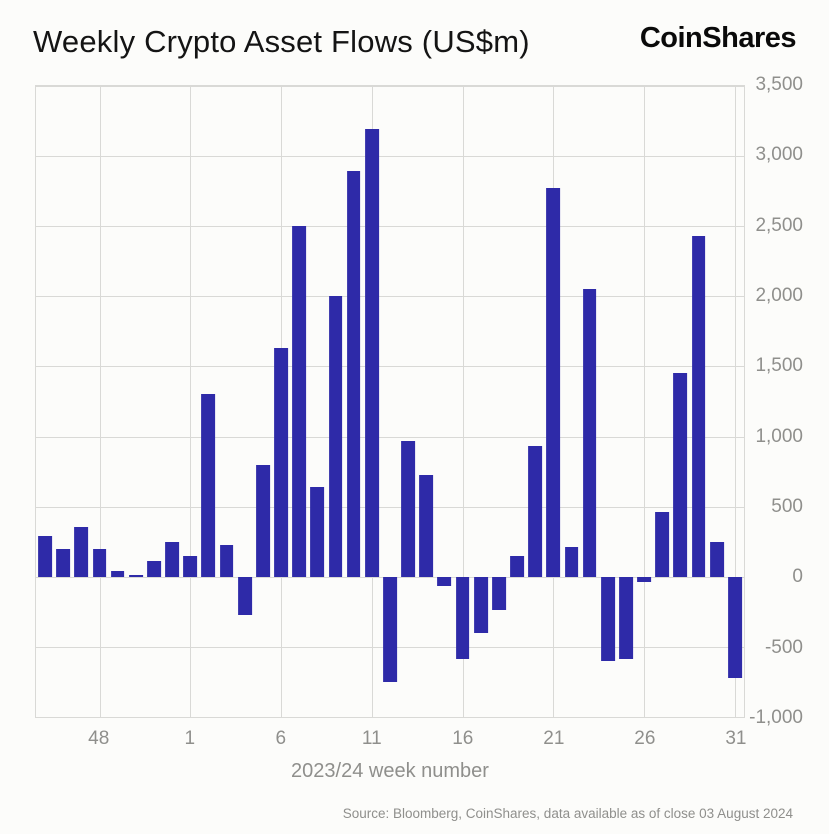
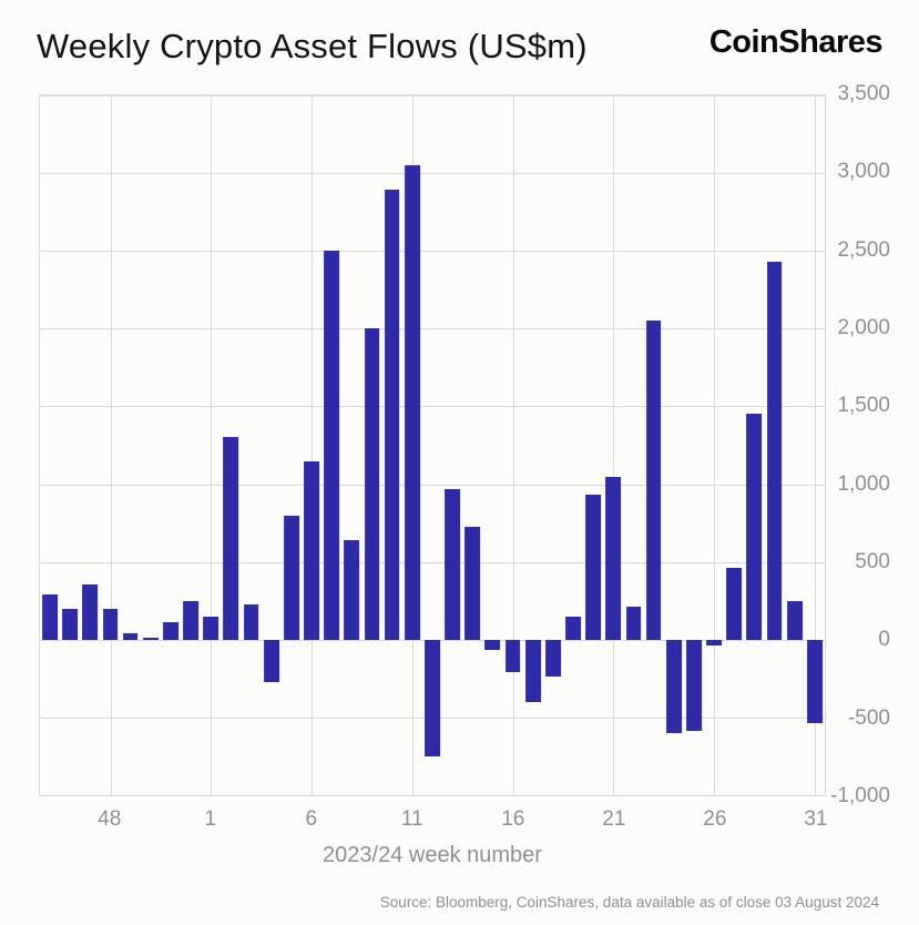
6: 1630 -> 1150
11: 3190 -> 3050
16: -590 -> -200
21: 2770 -> 1050
31: -720 -> -540
